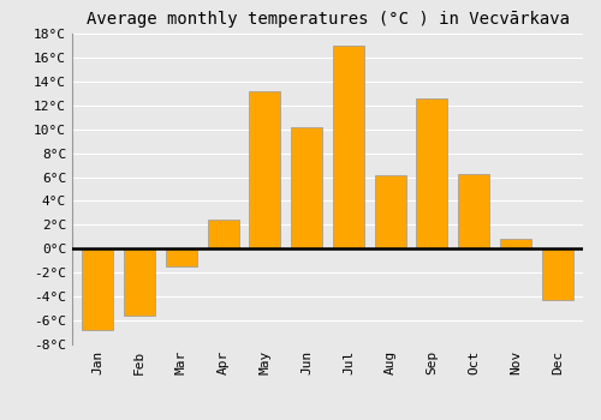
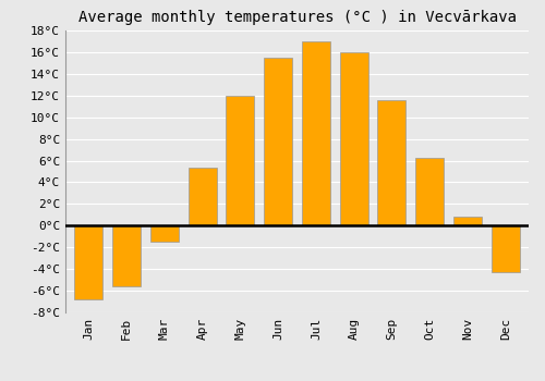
Apr: 2.4°C -> 5.4°C
May: 13.2°C -> 12.0°C
Jun: 10.2°C -> 15.5°C
Aug: 6.2°C -> 16.0°C
Sep: 12.6°C -> 11.6°C
